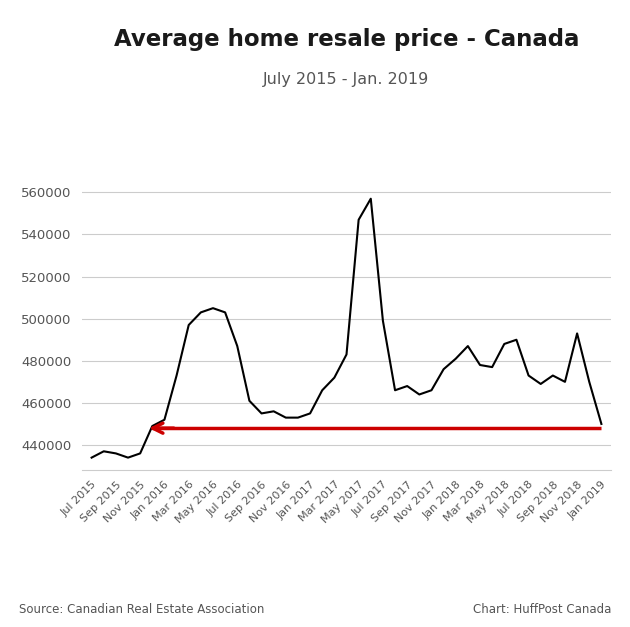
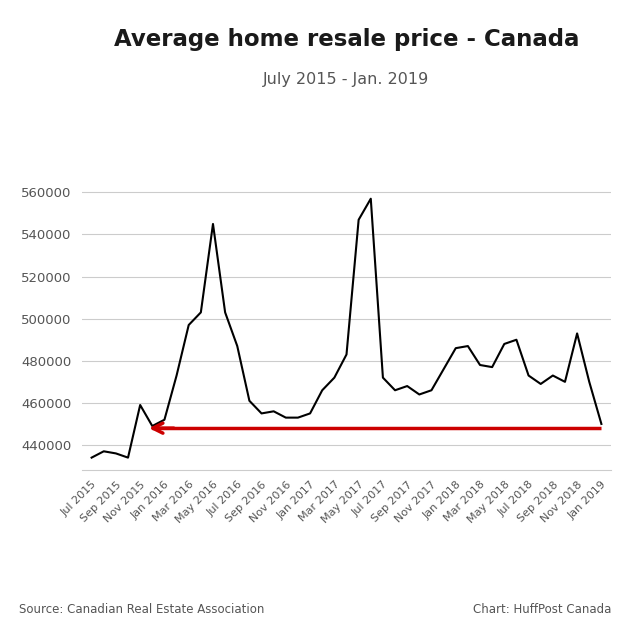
Nov 2015: 436000 -> 459000
May 2016: 505000 -> 545000
Jul 2017: 499000 -> 472000
Jan 2018: 481000 -> 486000
